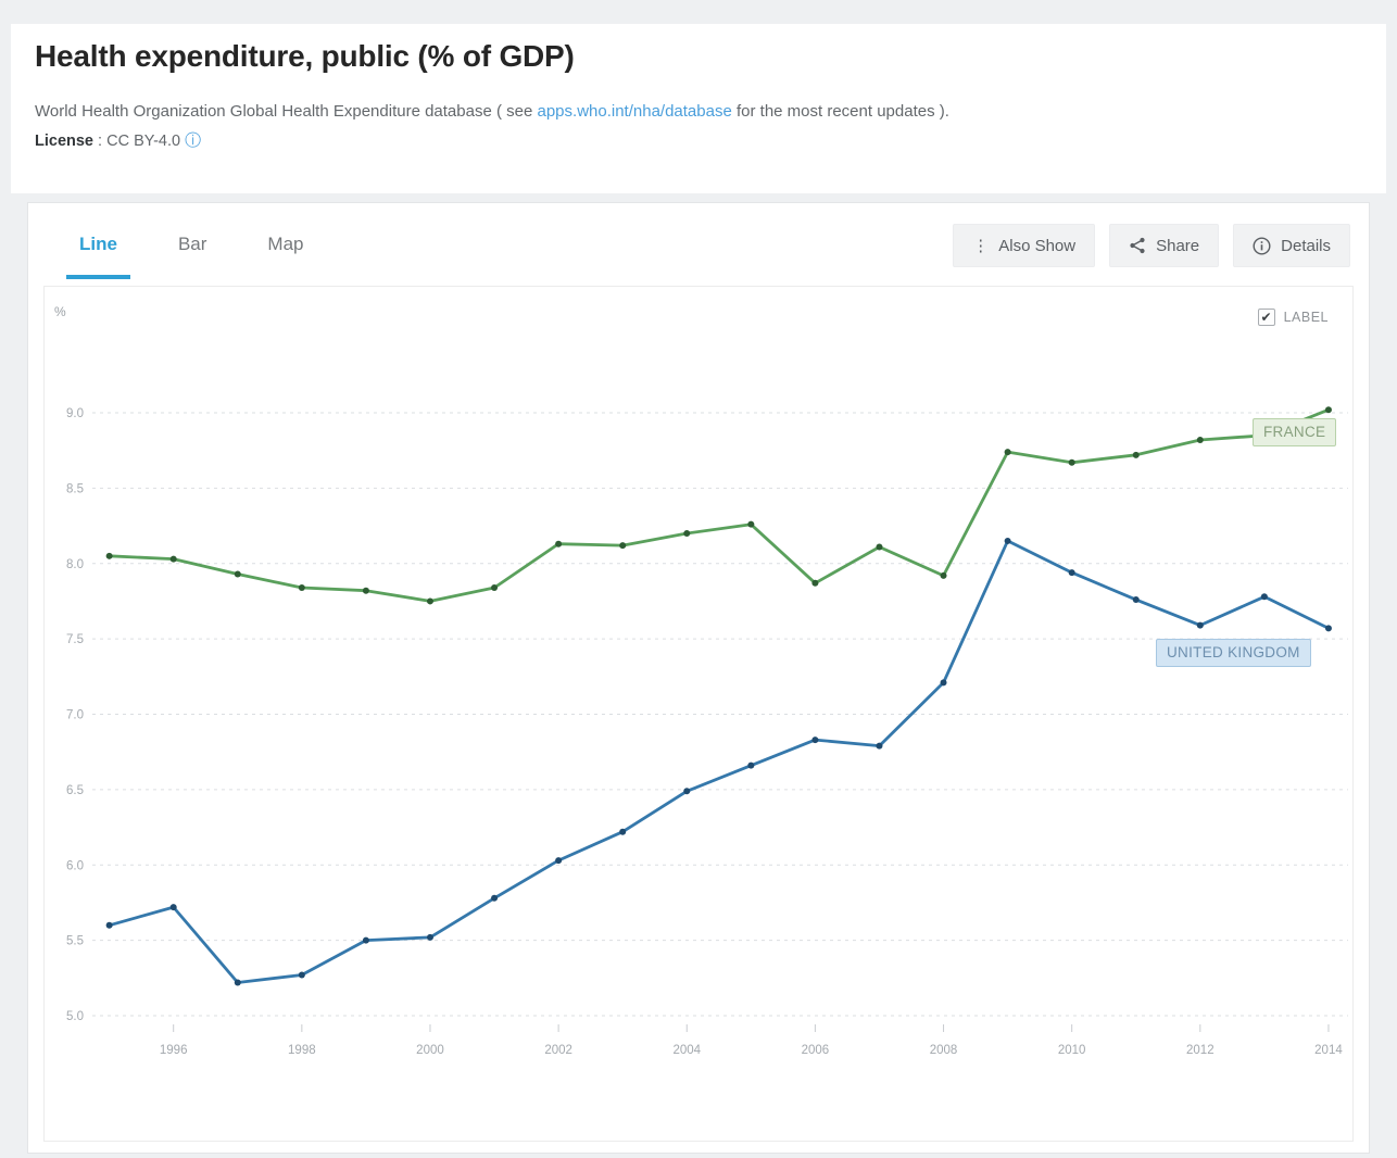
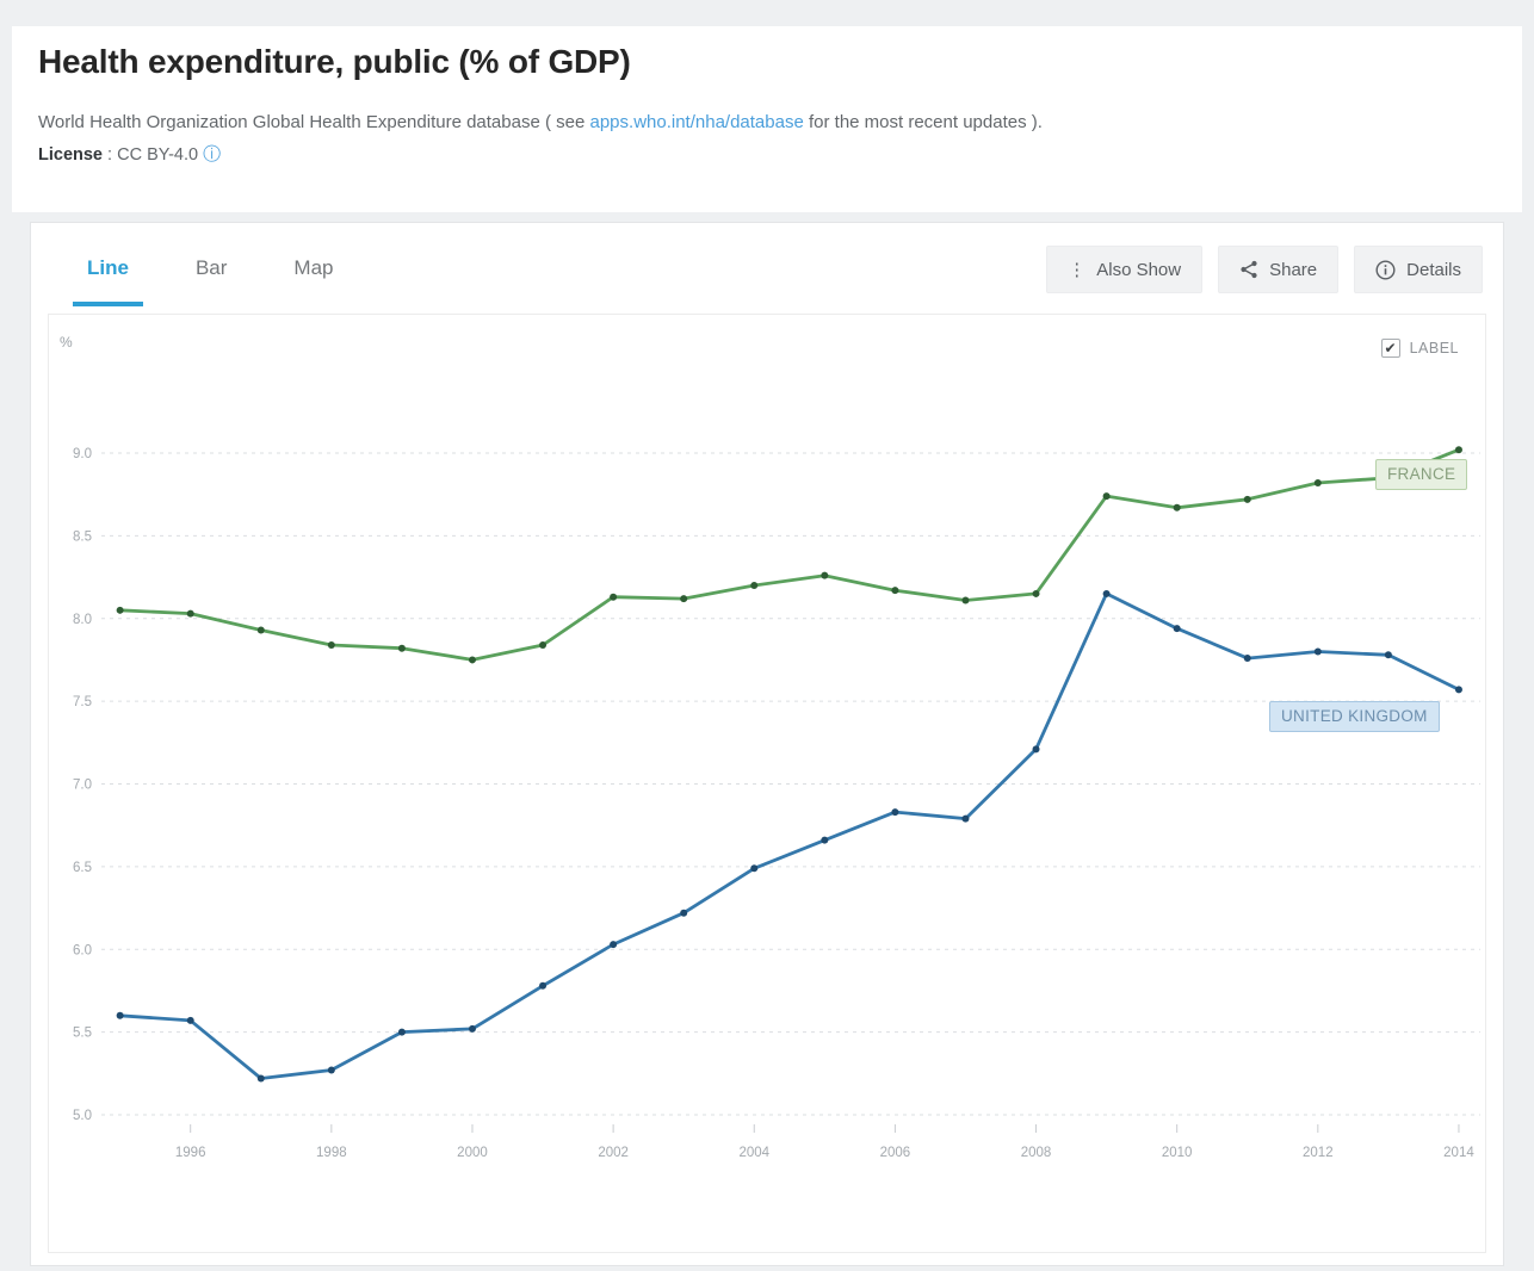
UNITED KINGDOM/1996: 5.72 -> 5.57
FRANCE/2006: 7.87 -> 8.17
FRANCE/2008: 7.92 -> 8.15
UNITED KINGDOM/2012: 7.59 -> 7.80
